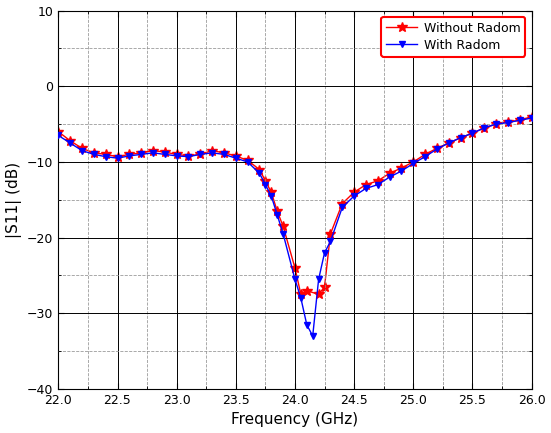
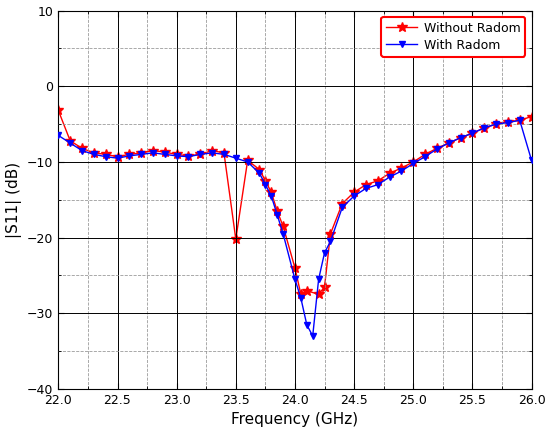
Without Radom/22.0: -6.0 -> -3.2
Without Radom/23.5: -9.2 -> -20.2
With Radom/26.0: -4.2 -> -9.8
